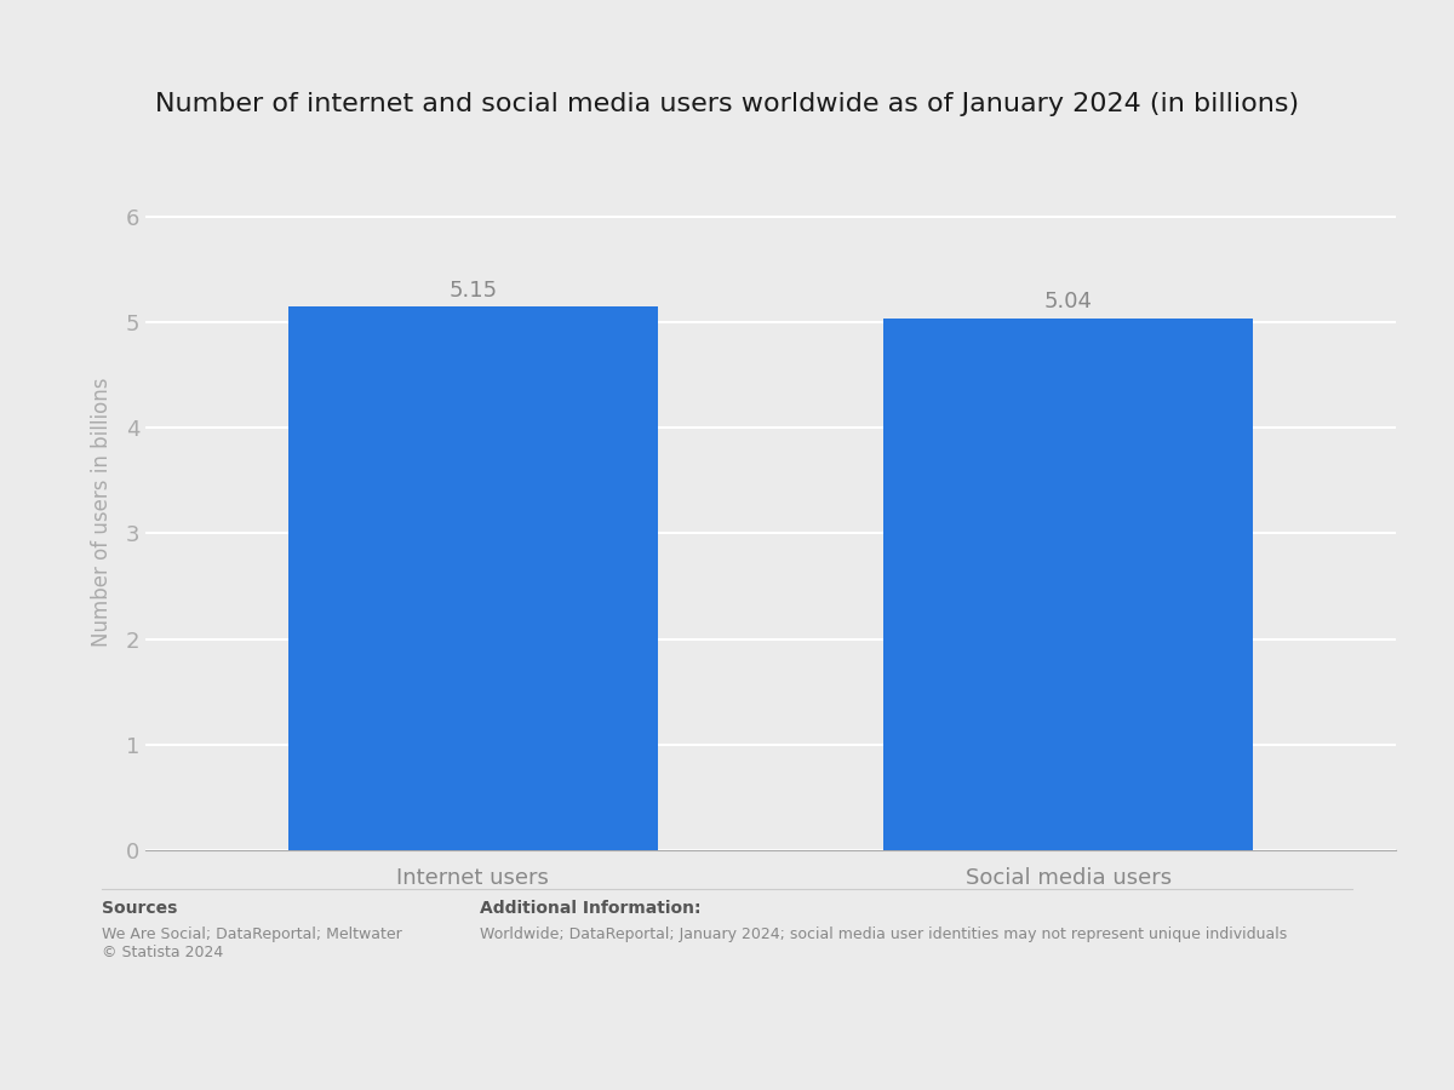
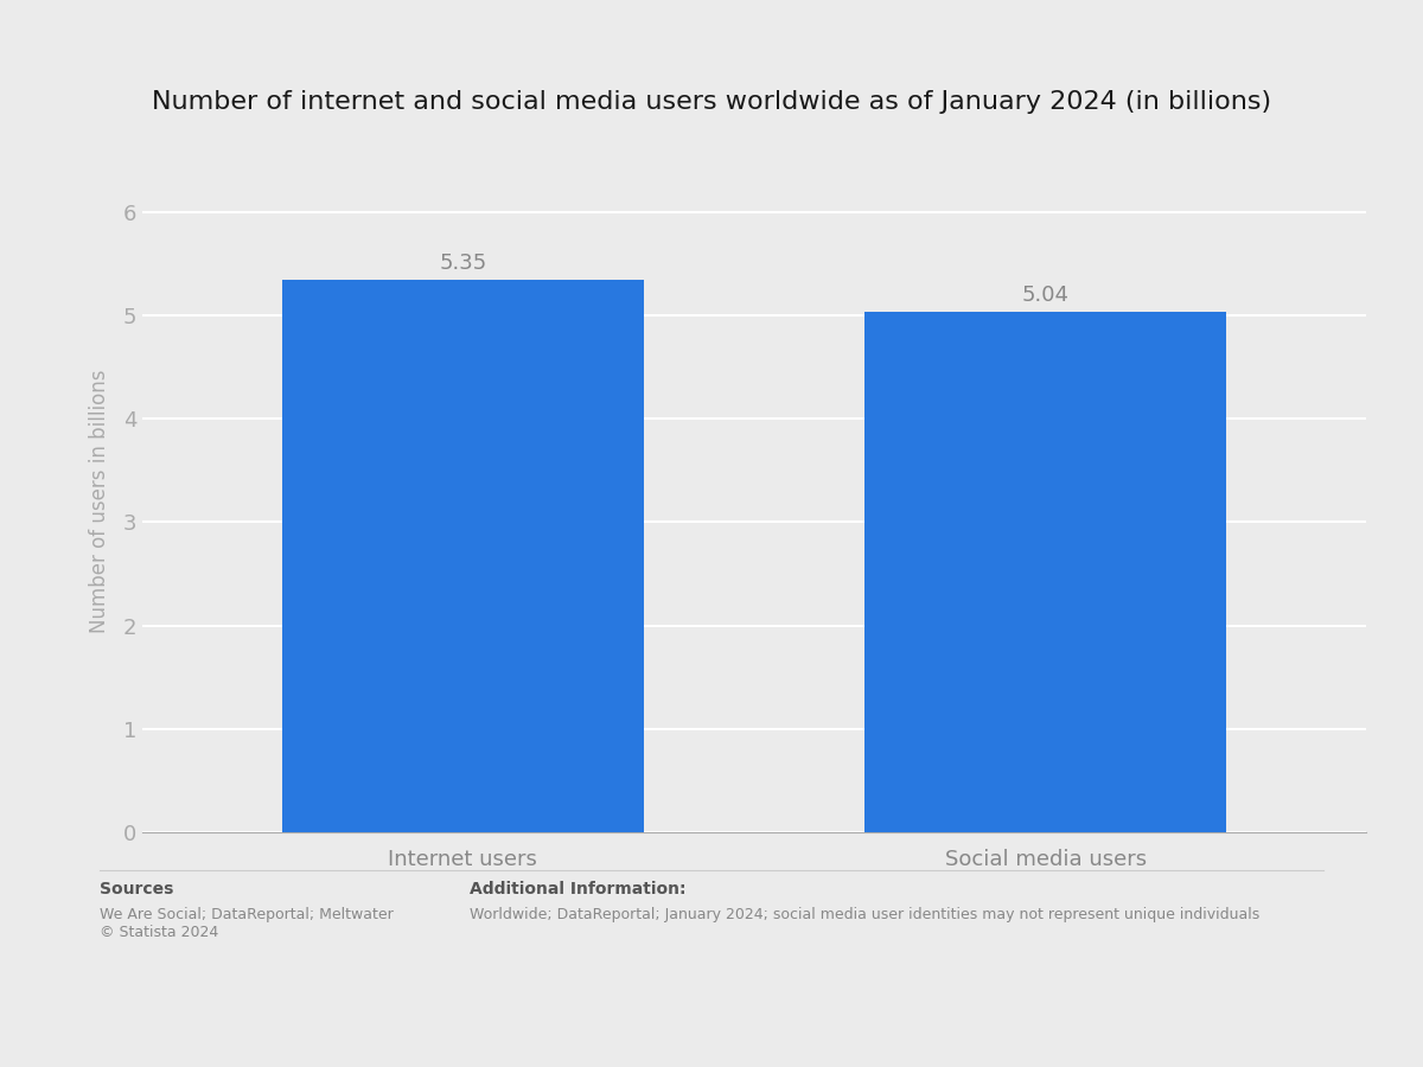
Internet users: 5.15 -> 5.35
